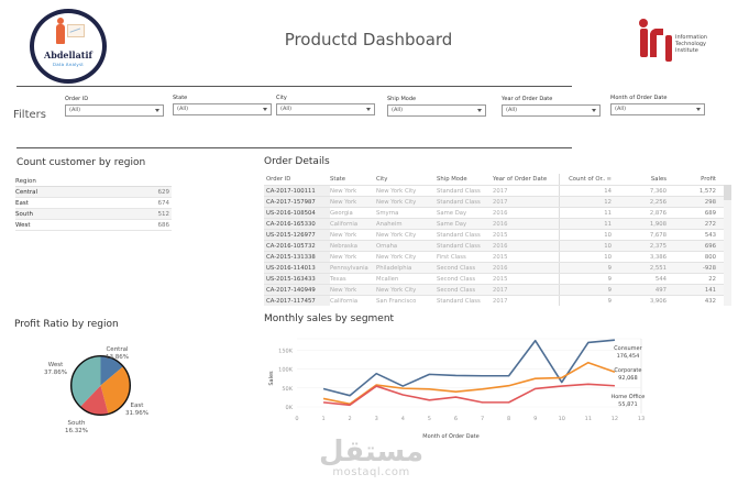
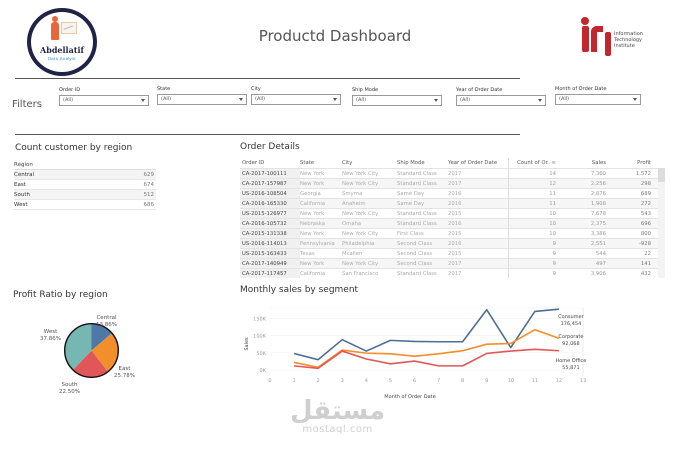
Profit Ratio by region/East: 31.96% -> 25.78%
Profit Ratio by region/South: 16.32% -> 22.50%
